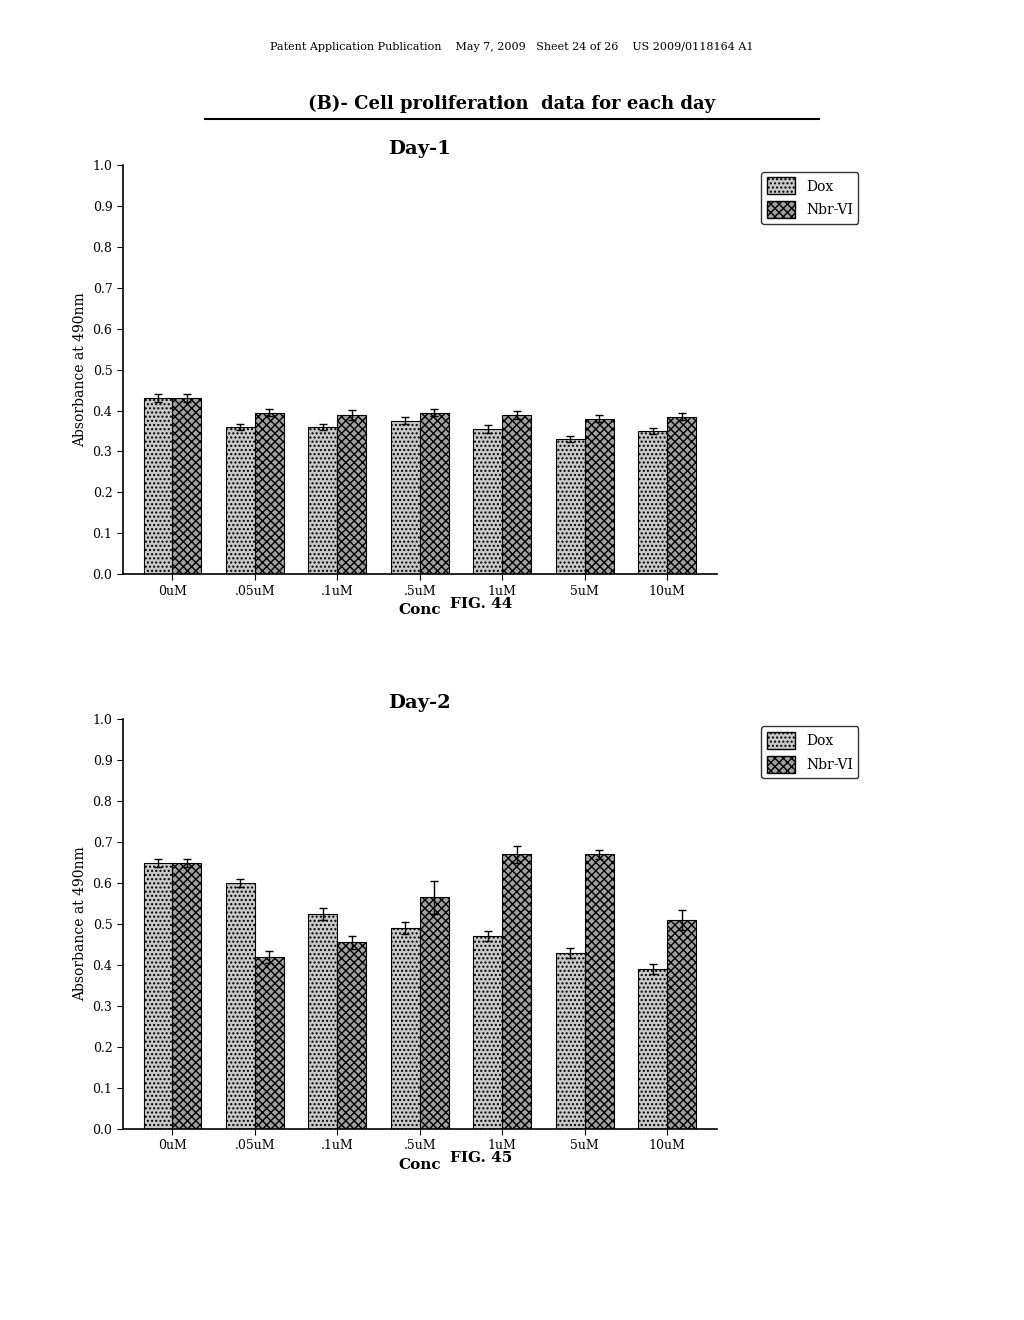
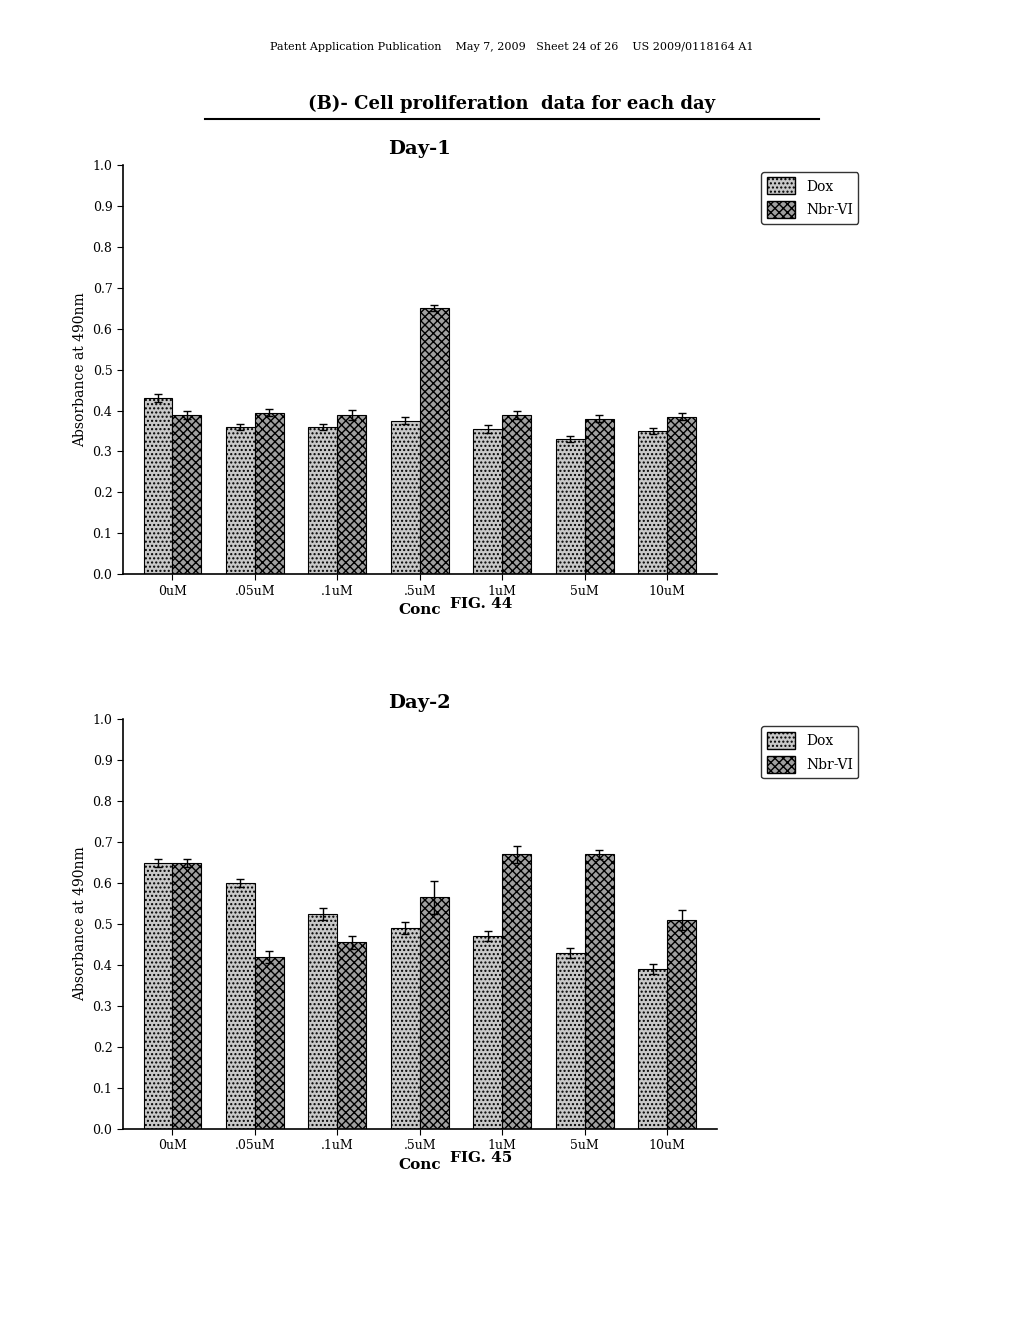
Day-1/Nbr-VI/0uM: 0.430 -> 0.390
Day-1/Nbr-VI/.5uM: 0.395 -> 0.650
